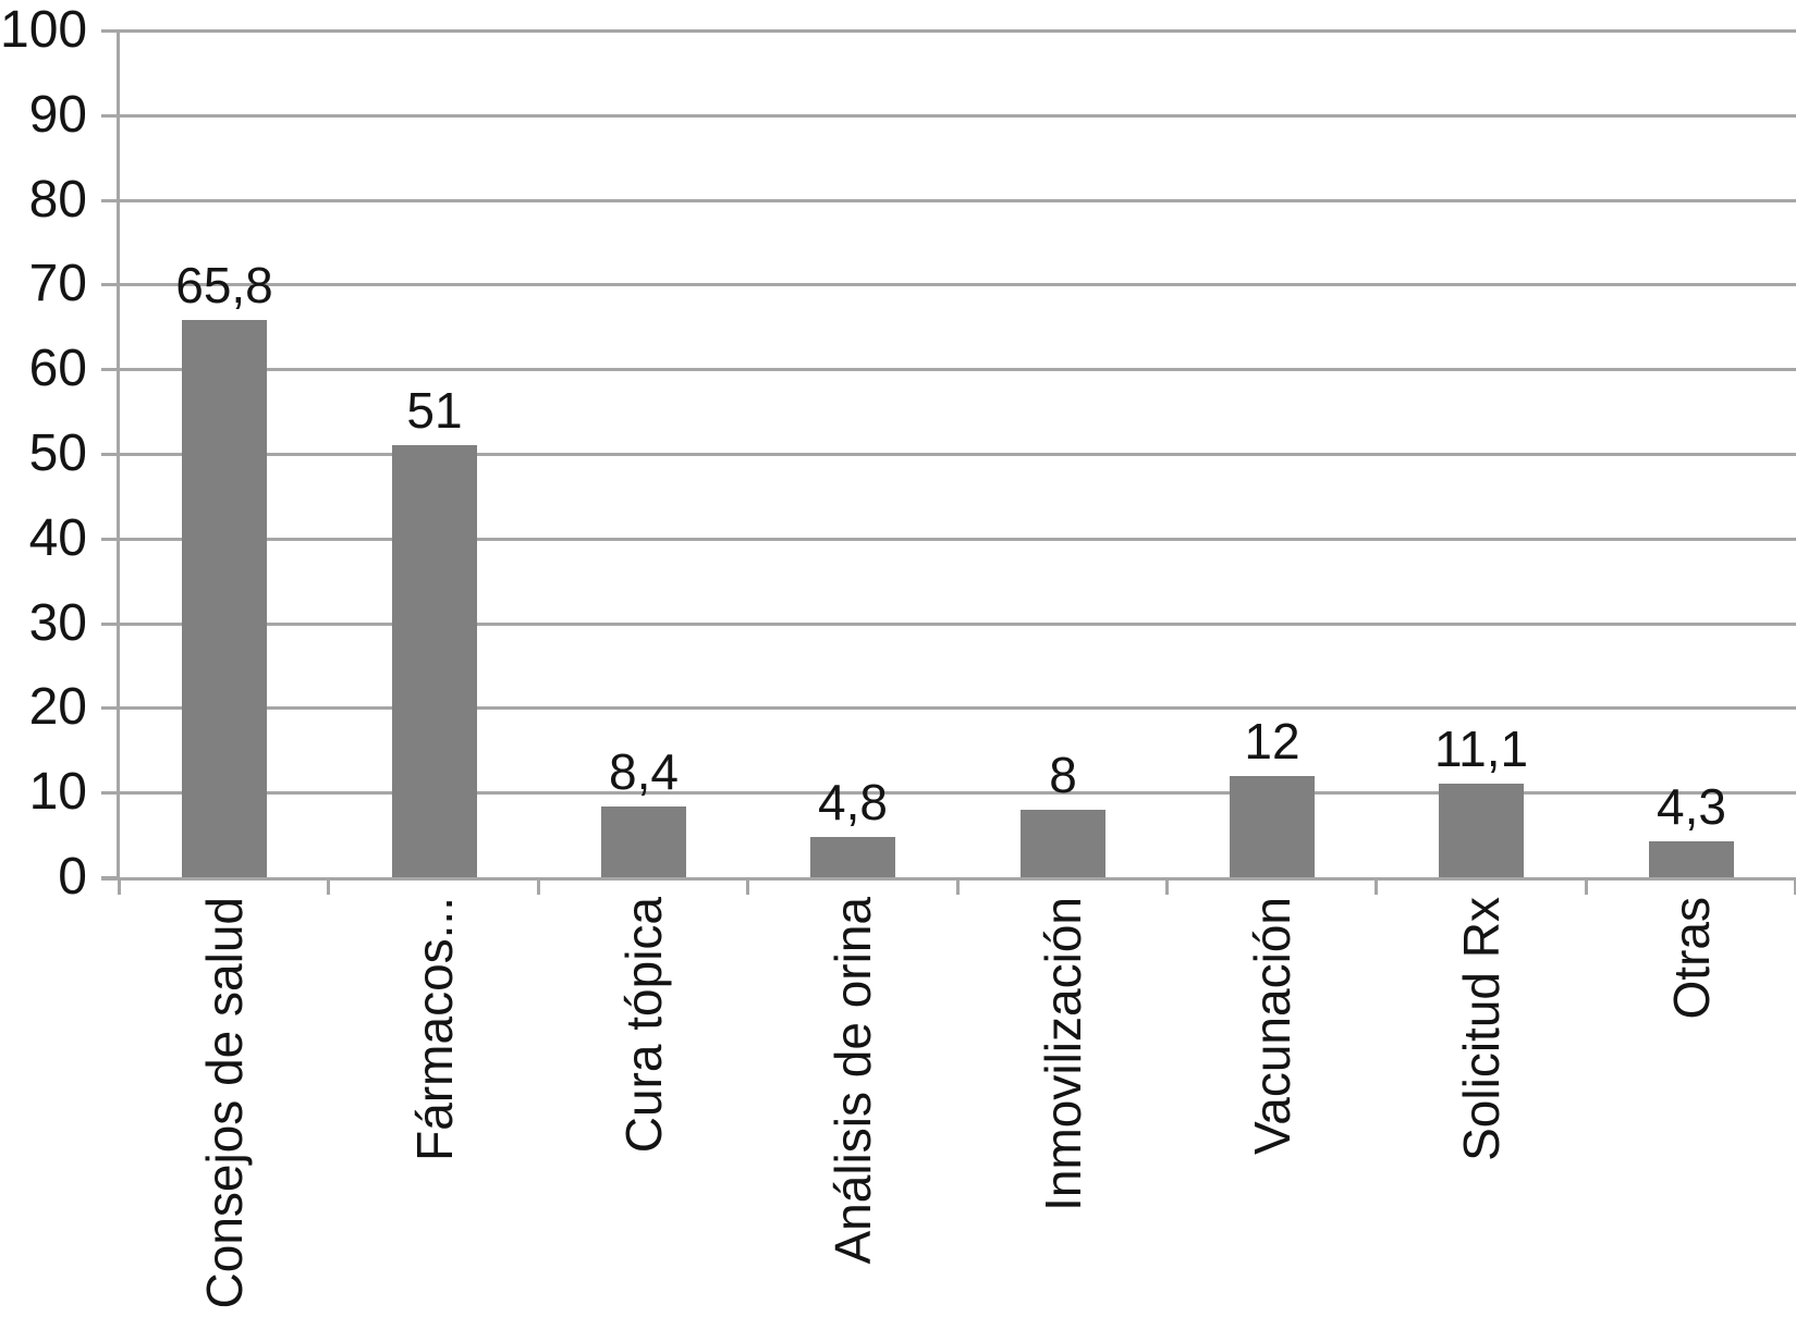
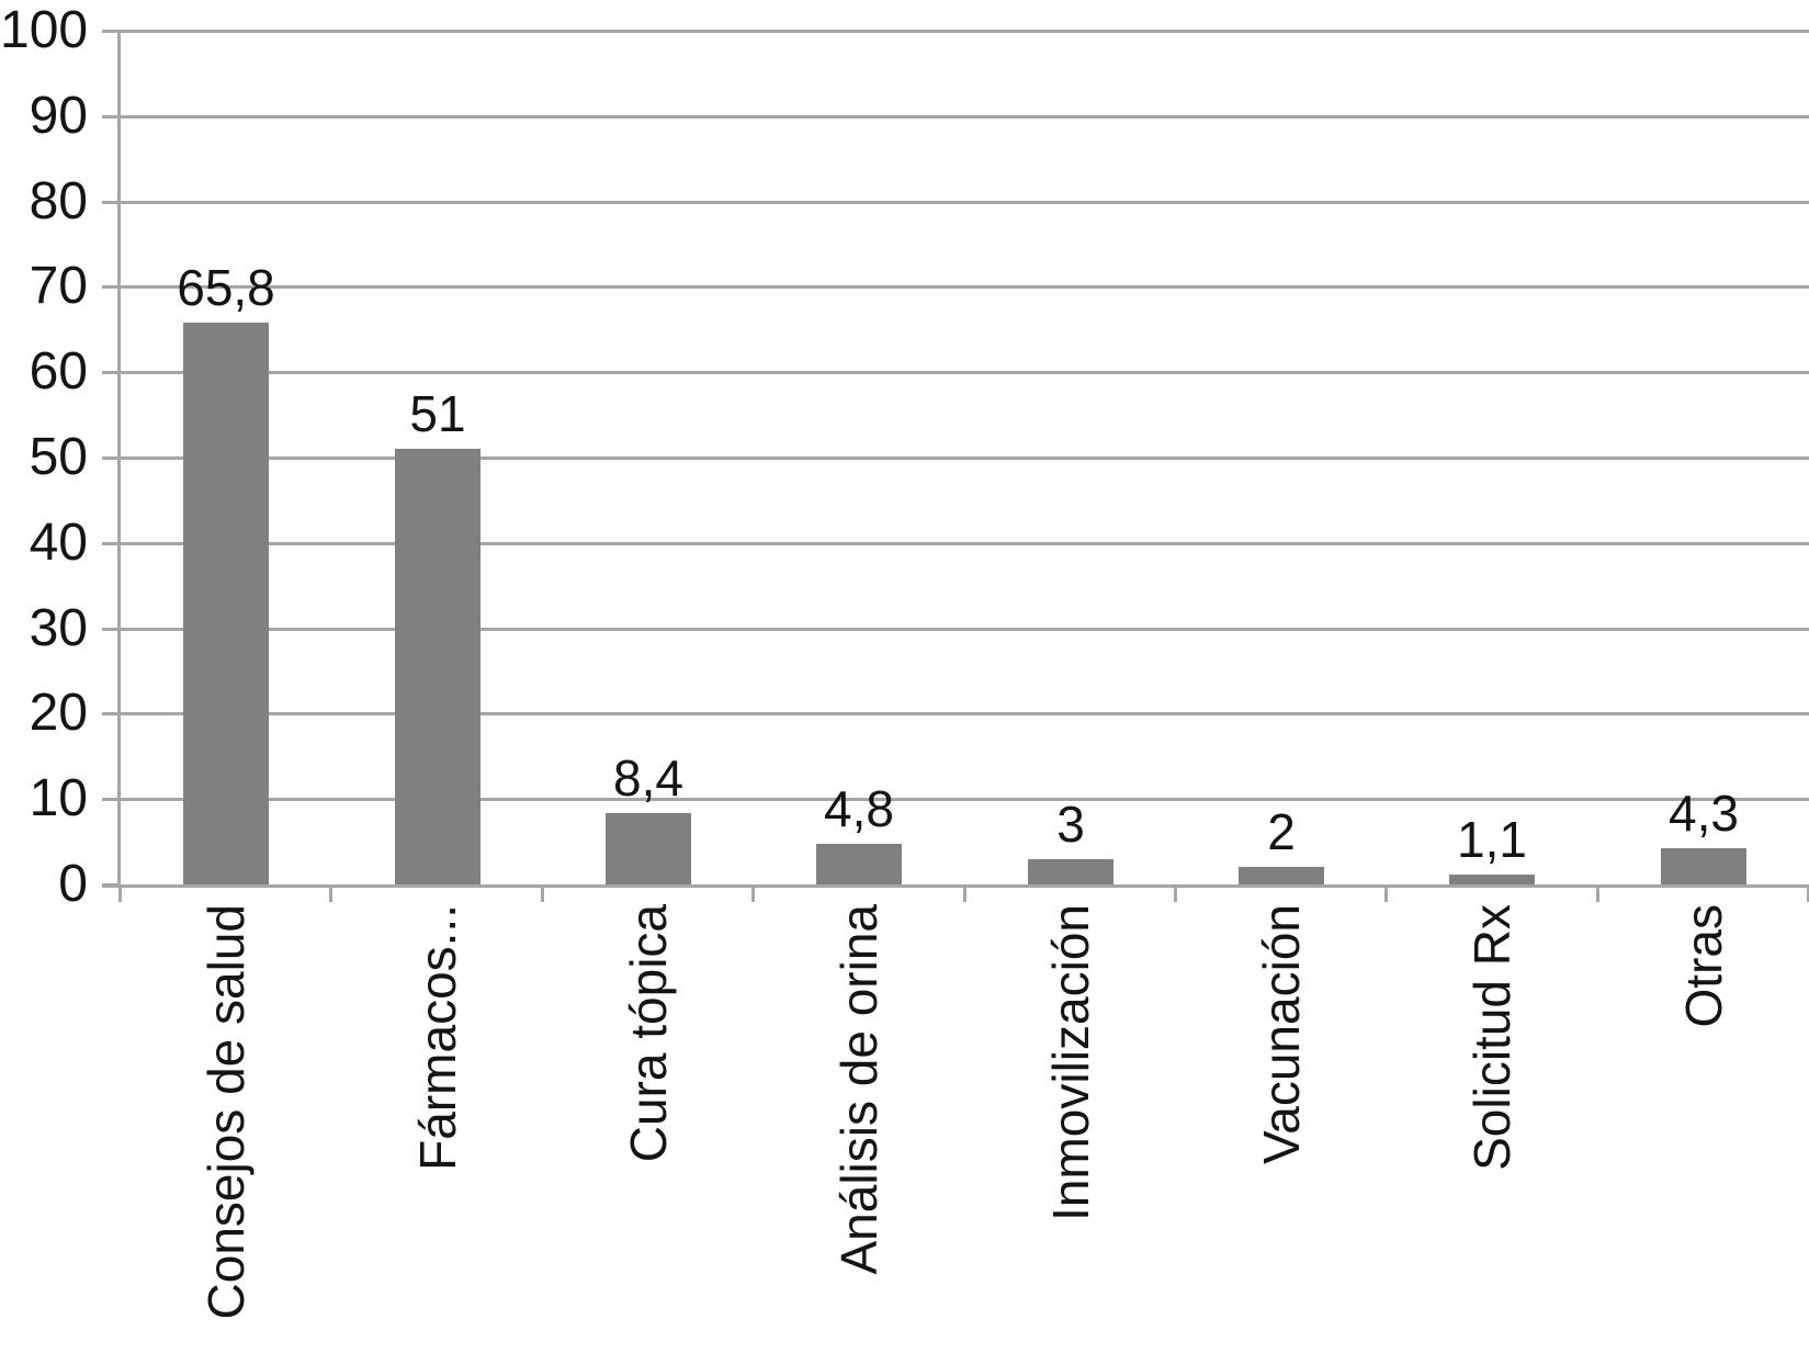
Inmovilización: 8 -> 3
Vacunación: 12 -> 2
Solicitud Rx: 11,1 -> 1,1
